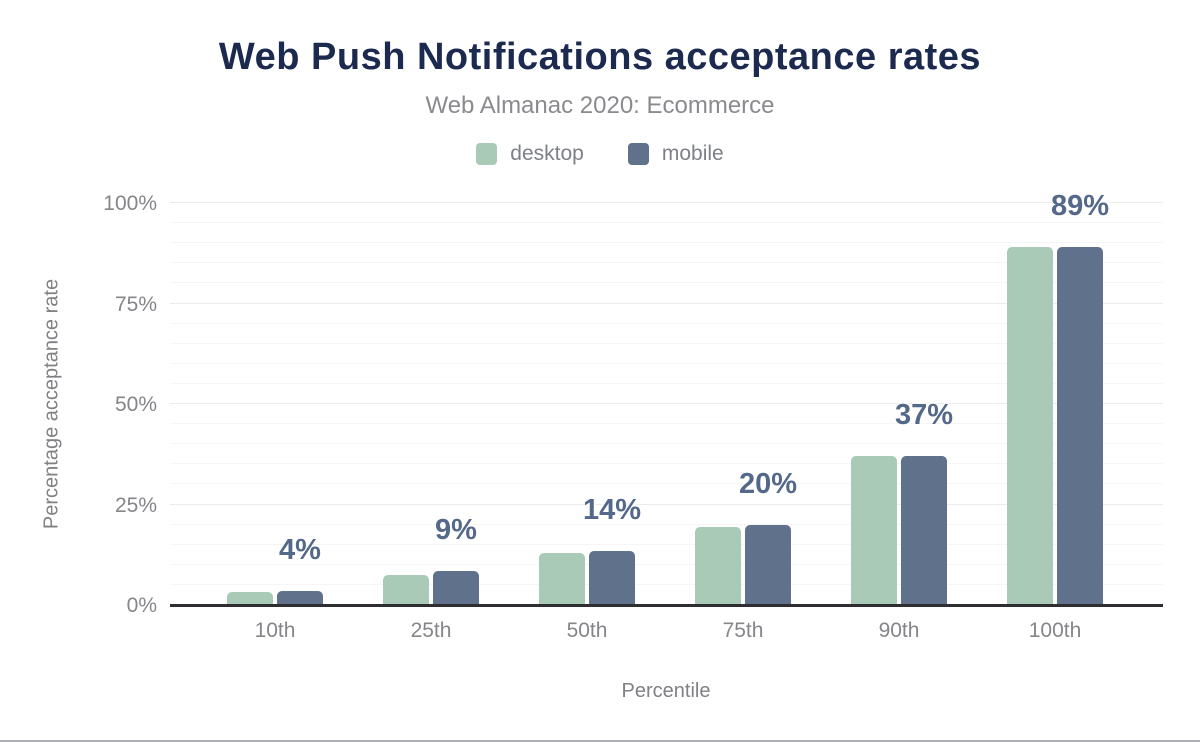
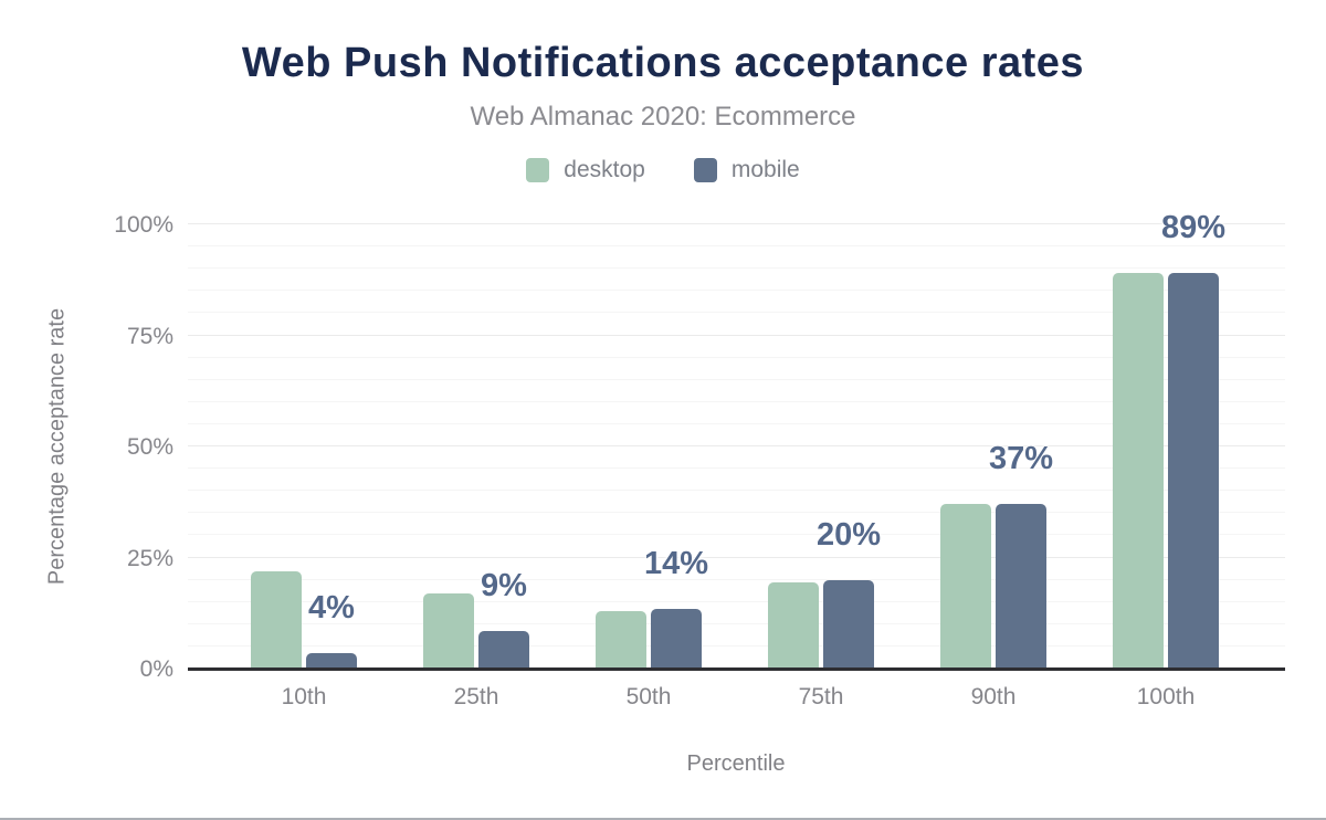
desktop/10th: 3% -> 22%
desktop/25th: 8% -> 17%
